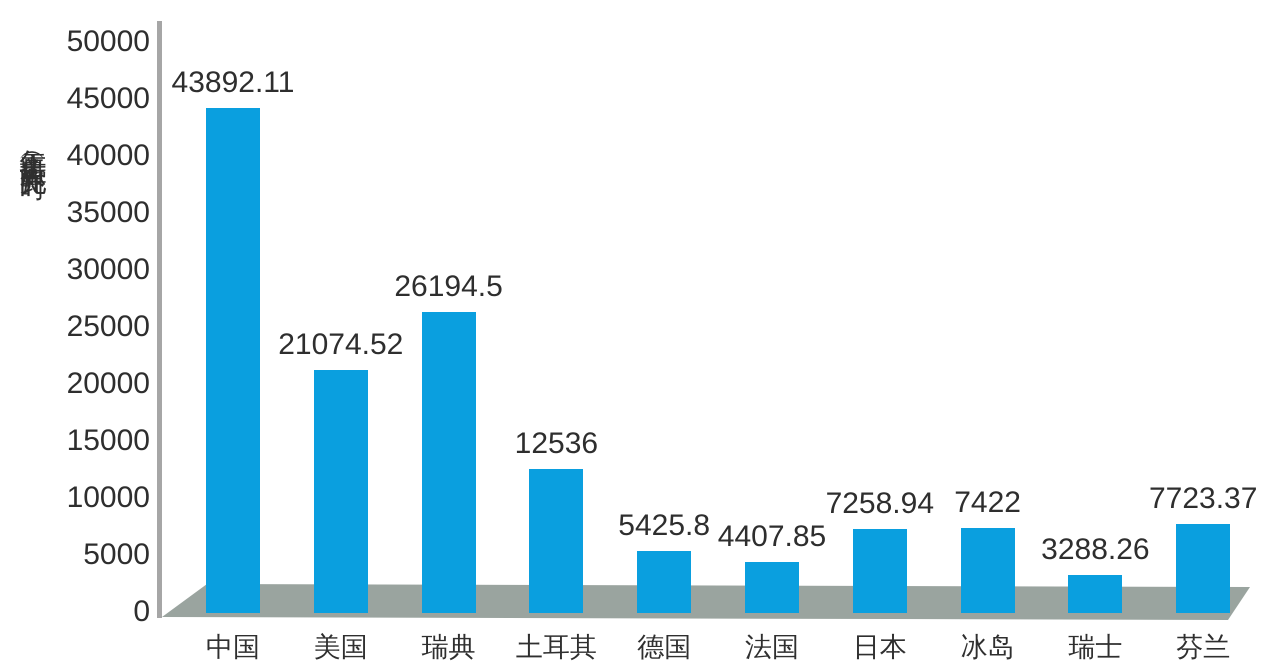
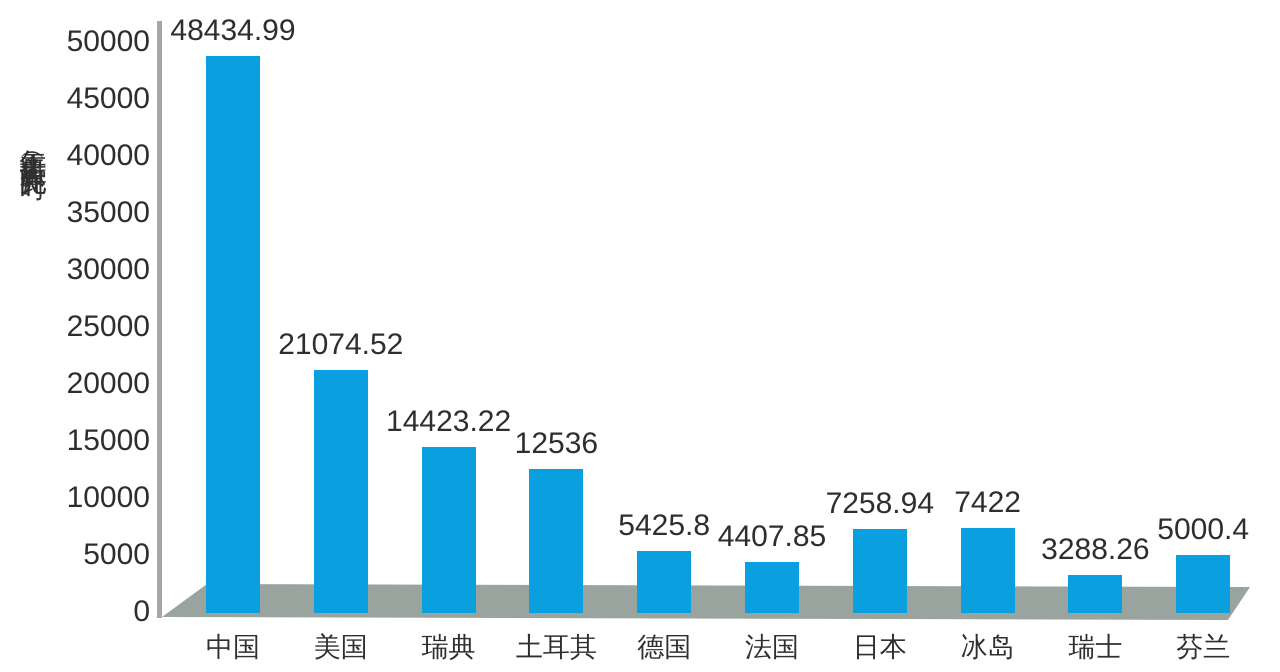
中国: 43892.11 -> 48434.99
瑞典: 26194.5 -> 14423.22
芬兰: 7723.37 -> 5000.4
